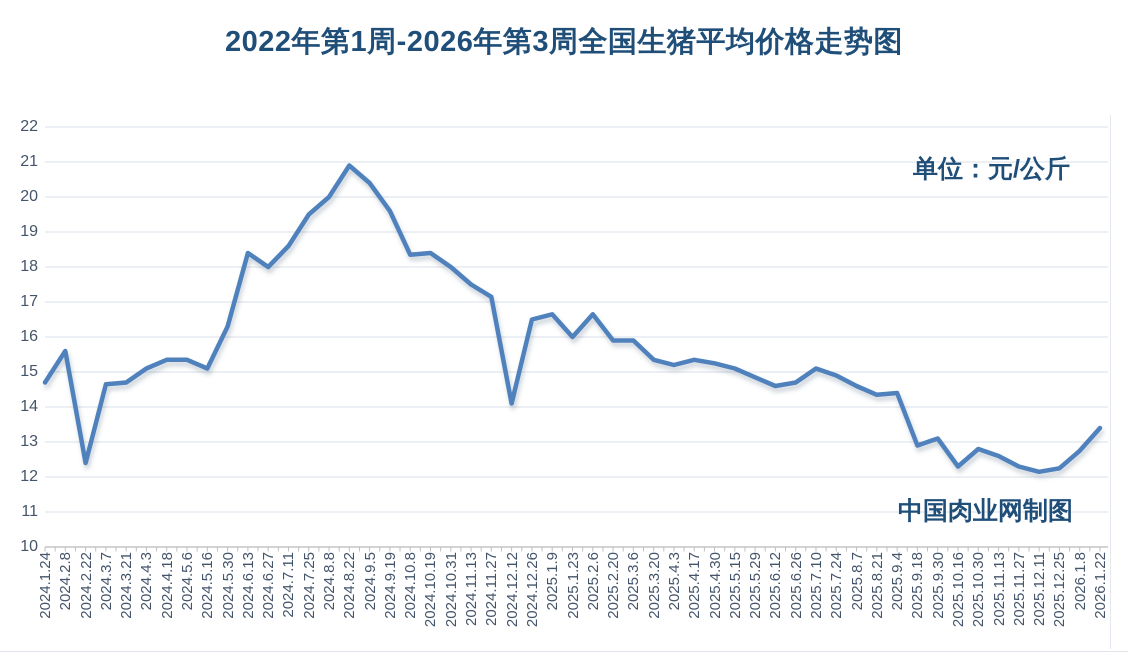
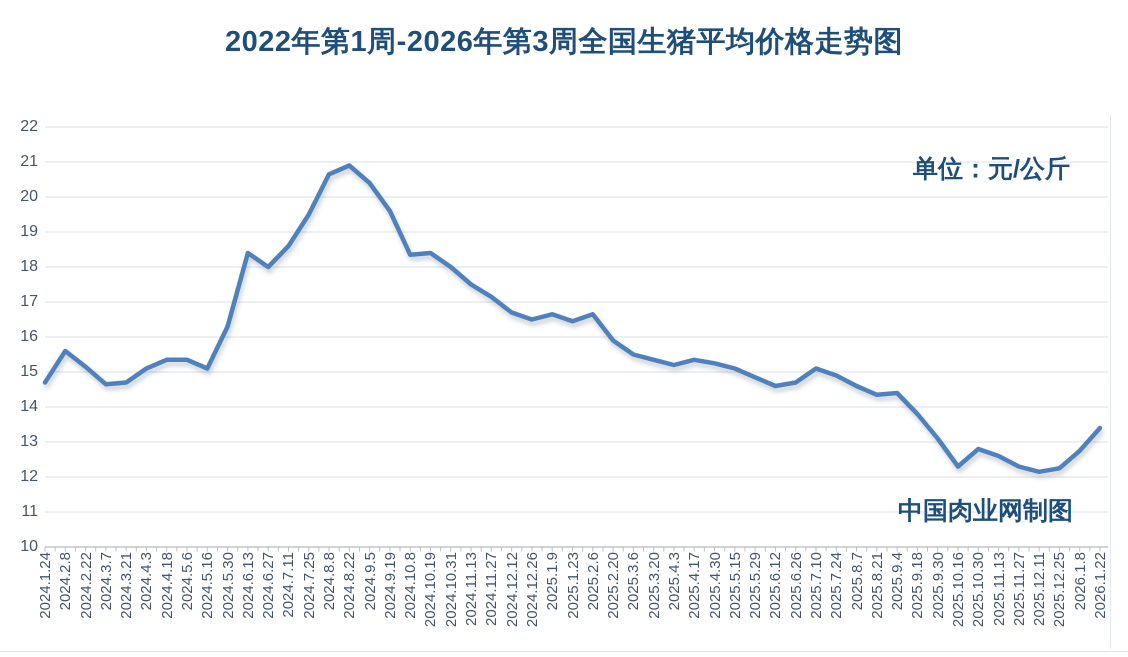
2024.2.22: 12.4 -> 15.2
2024.8.8: 20.0 -> 20.6
2024.12.12: 14.1 -> 16.7
2025.1.23: 16.0 -> 16.4
2025.3.6: 15.9 -> 15.5
2025.9.18: 12.9 -> 13.8
